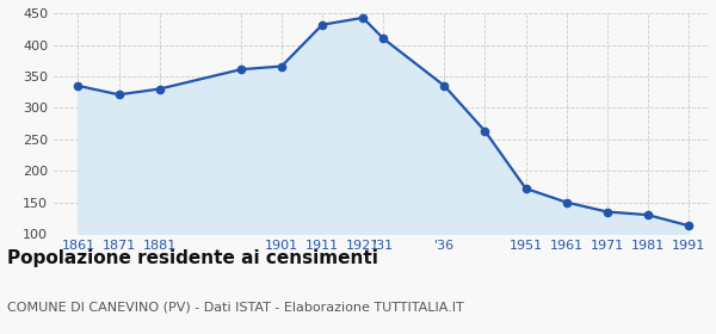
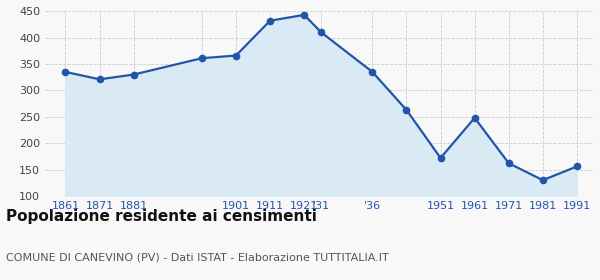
1961: 150 -> 248
1971: 135 -> 162
1991: 113 -> 156
